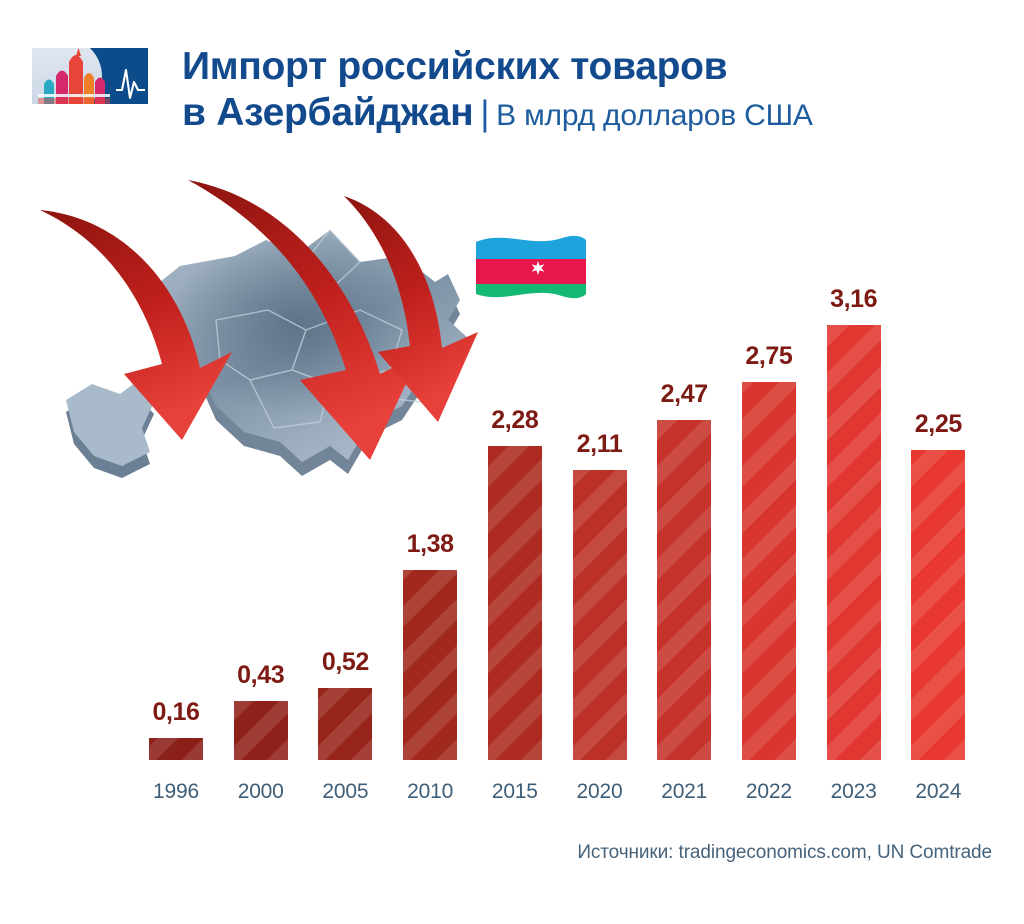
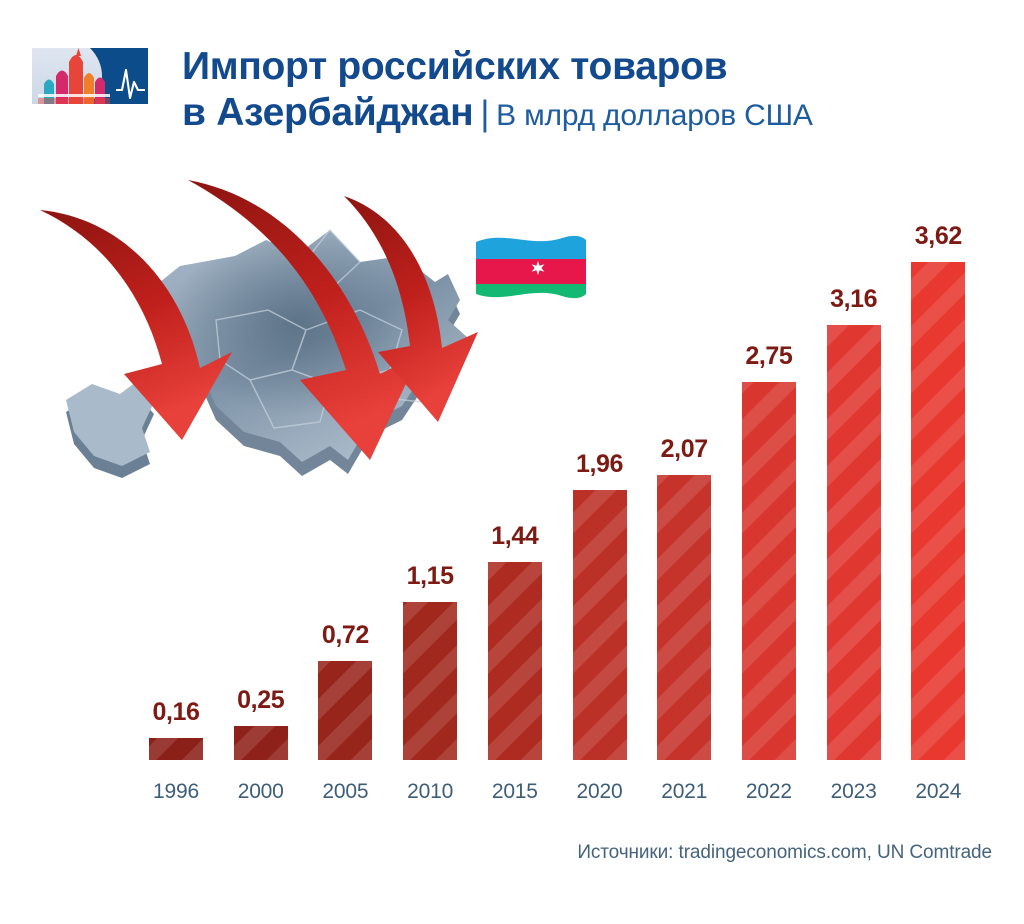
2000: 0,43 -> 0,25
2005: 0,52 -> 0,72
2010: 1,38 -> 1,15
2015: 2,28 -> 1,44
2020: 2,11 -> 1,96
2021: 2,47 -> 2,07
2024: 2,25 -> 3,62
